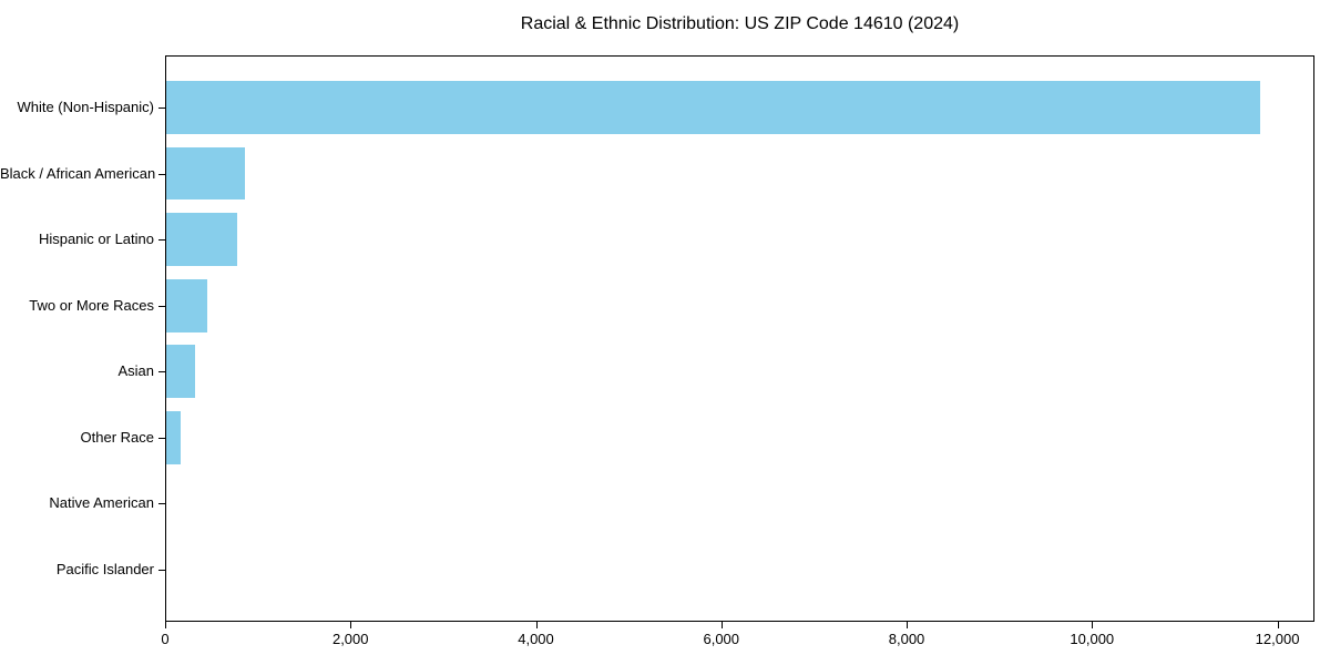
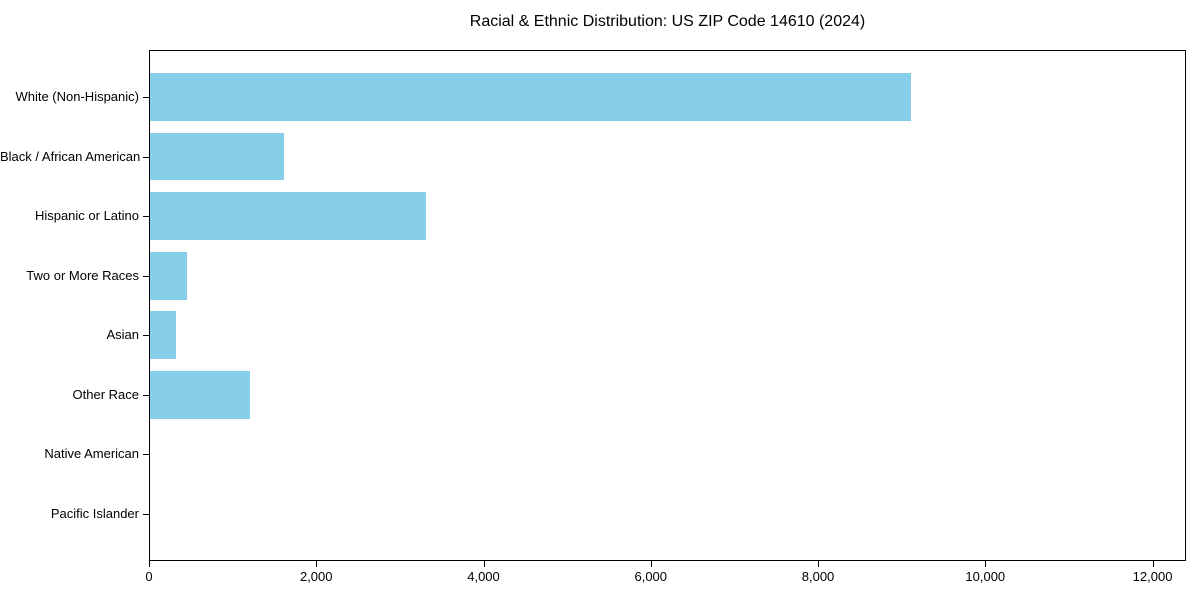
White (Non-Hispanic): 11800 -> 9100
Black / African American: 800 -> 1600
Hispanic or Latino: 800 -> 3300
Other Race: 200 -> 1200
